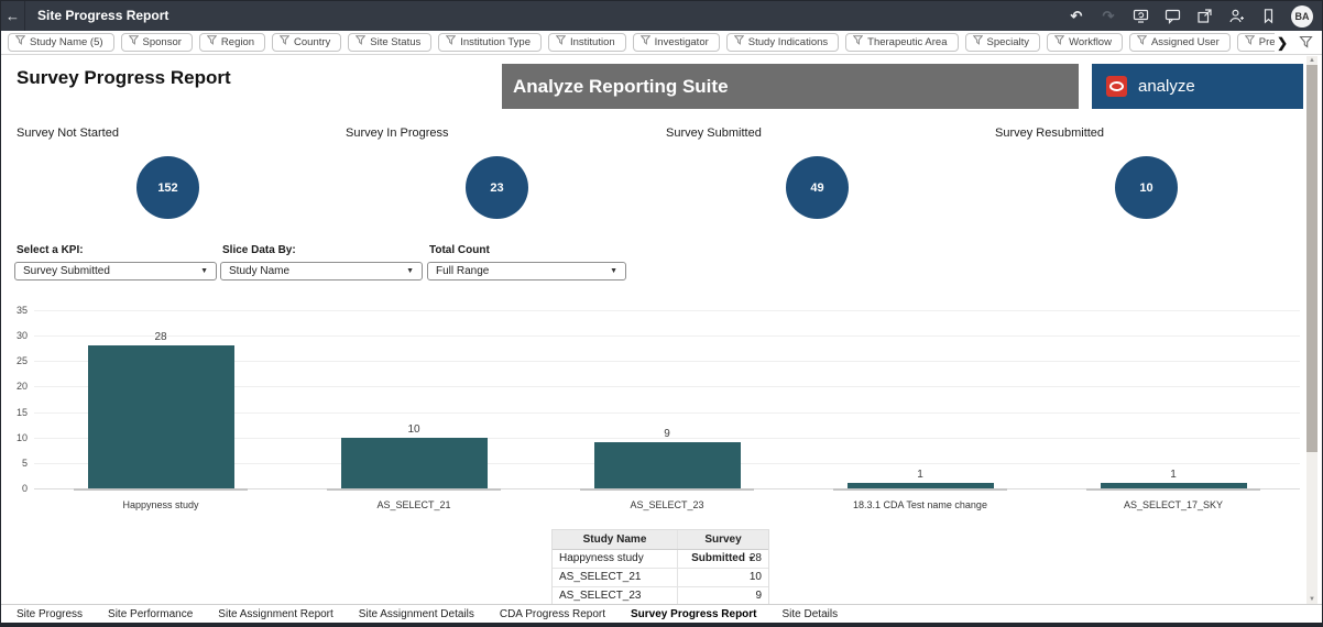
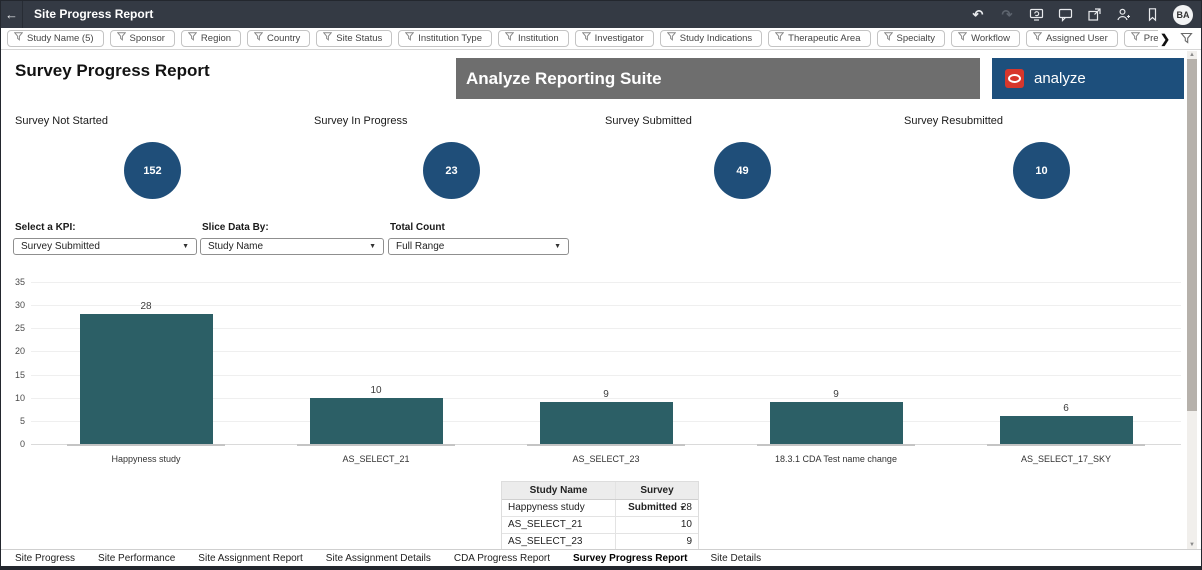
18.3.1 CDA Test name change: 1 -> 9
AS_SELECT_17_SKY: 1 -> 6
